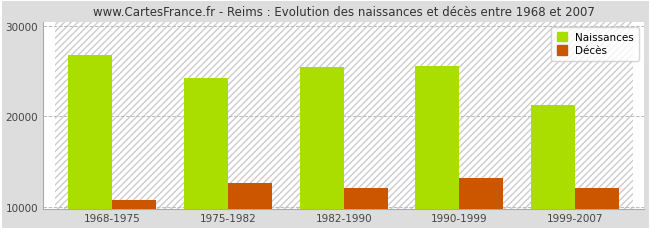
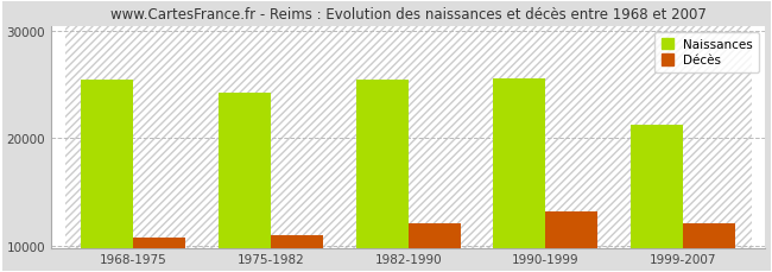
Naissances/1968-1975: 26800 -> 25500
Décès/1975-1982: 12600 -> 11000
